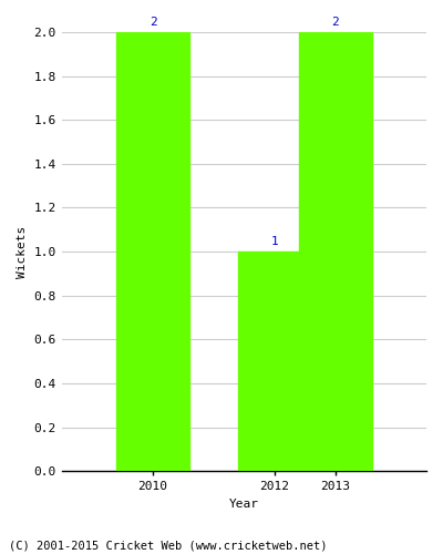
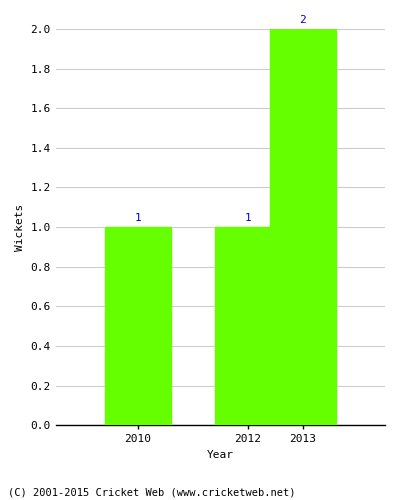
2010: 2 -> 1
